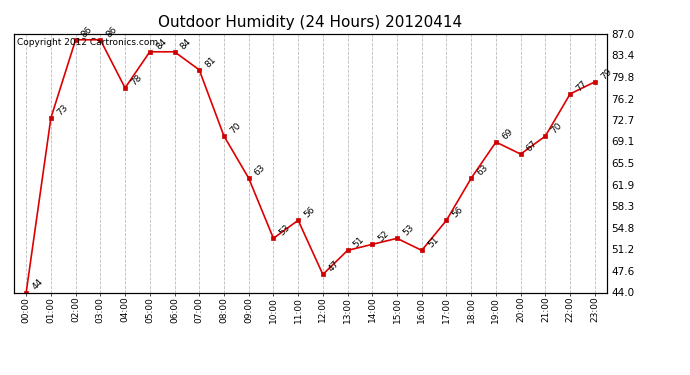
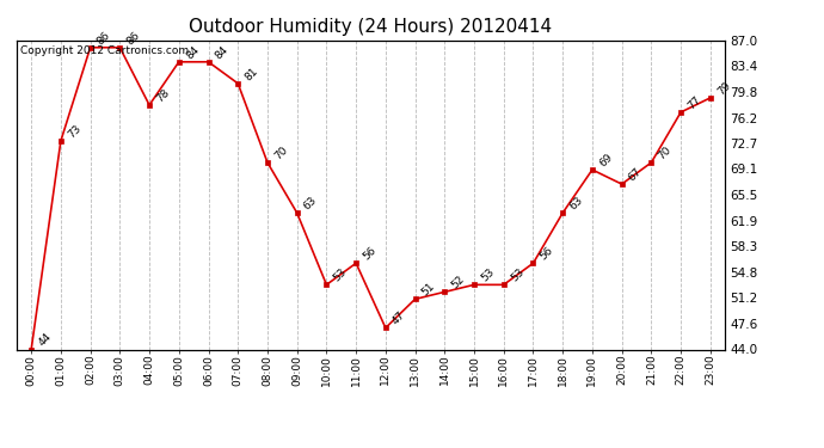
16:00: 51 -> 53
